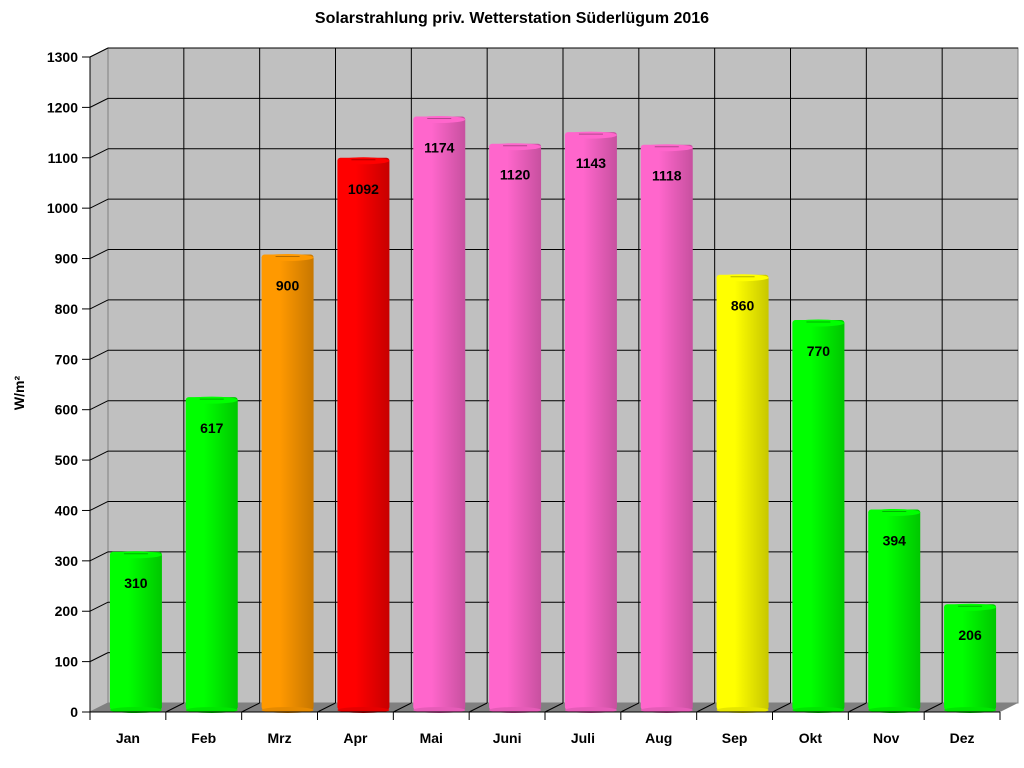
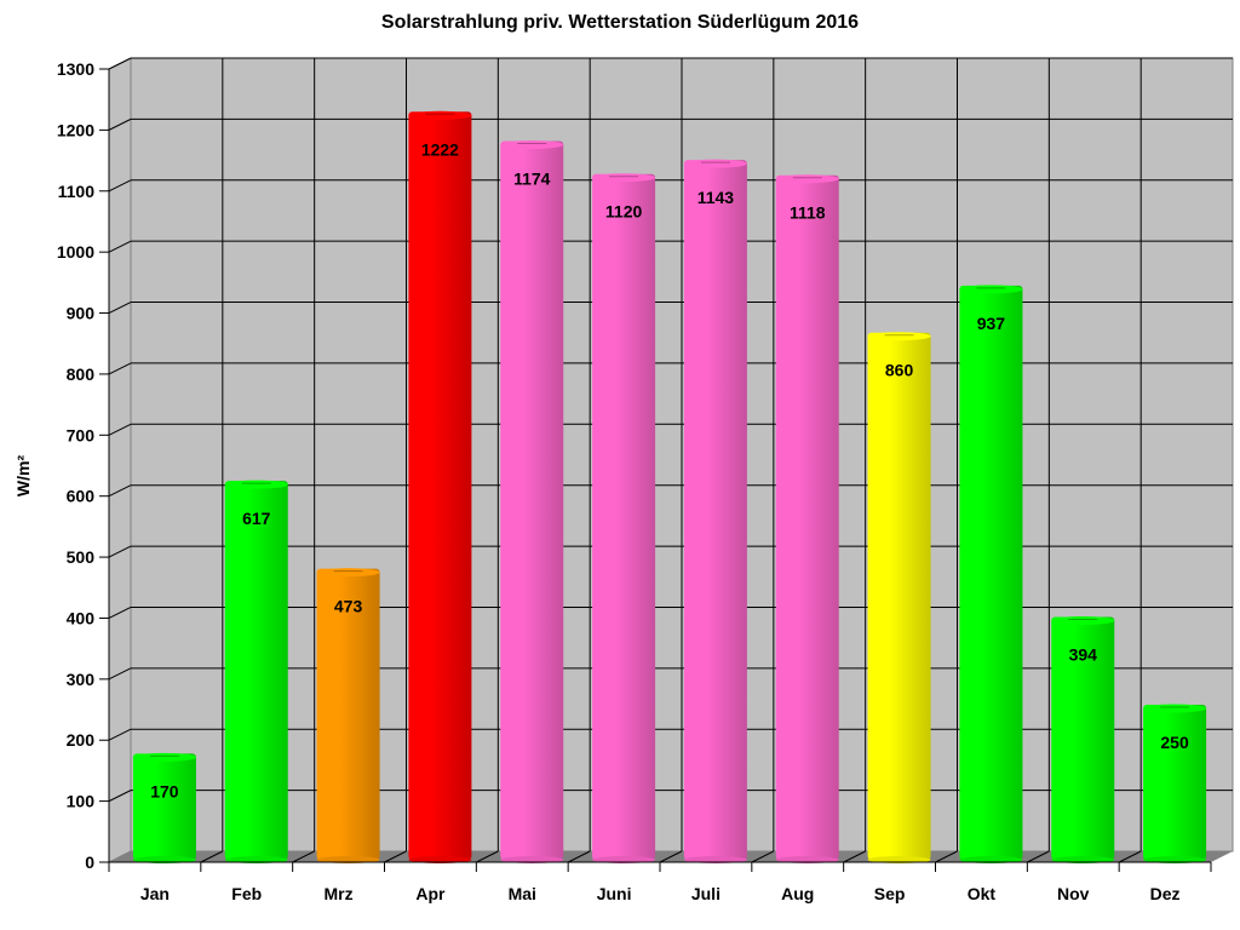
Jan: 310 -> 170
Mrz: 900 -> 473
Apr: 1092 -> 1222
Okt: 770 -> 937
Dez: 206 -> 250
